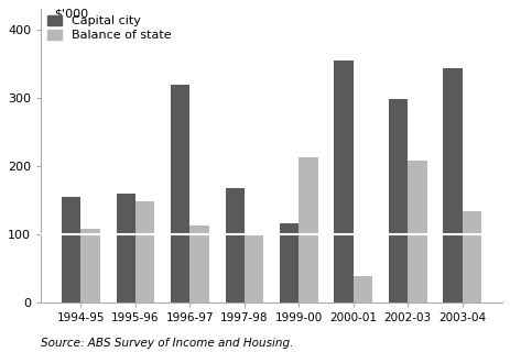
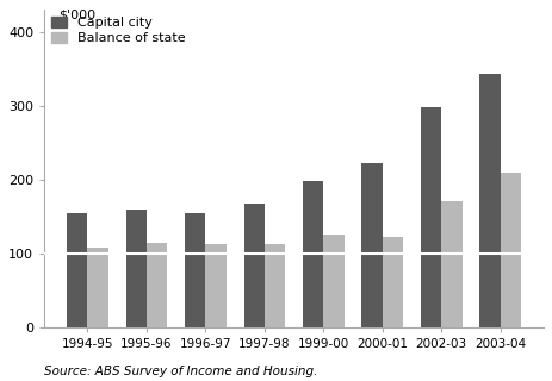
Balance of state/1995-96: 148 -> 115
Capital city/1996-97: 320 -> 155
Balance of state/1997-98: 100 -> 113
Capital city/1999-00: 116 -> 198
Balance of state/1999-00: 212 -> 125
Capital city/2000-01: 354 -> 222
Balance of state/2000-01: 38 -> 122
Balance of state/2002-03: 208 -> 170
Balance of state/2003-04: 134 -> 210
